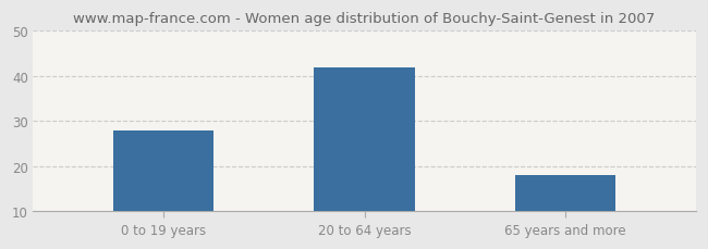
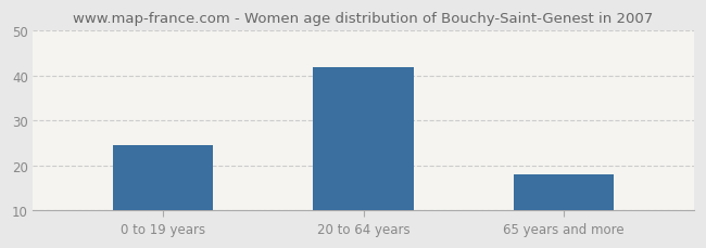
0 to 19 years: 28.0 -> 24.5
